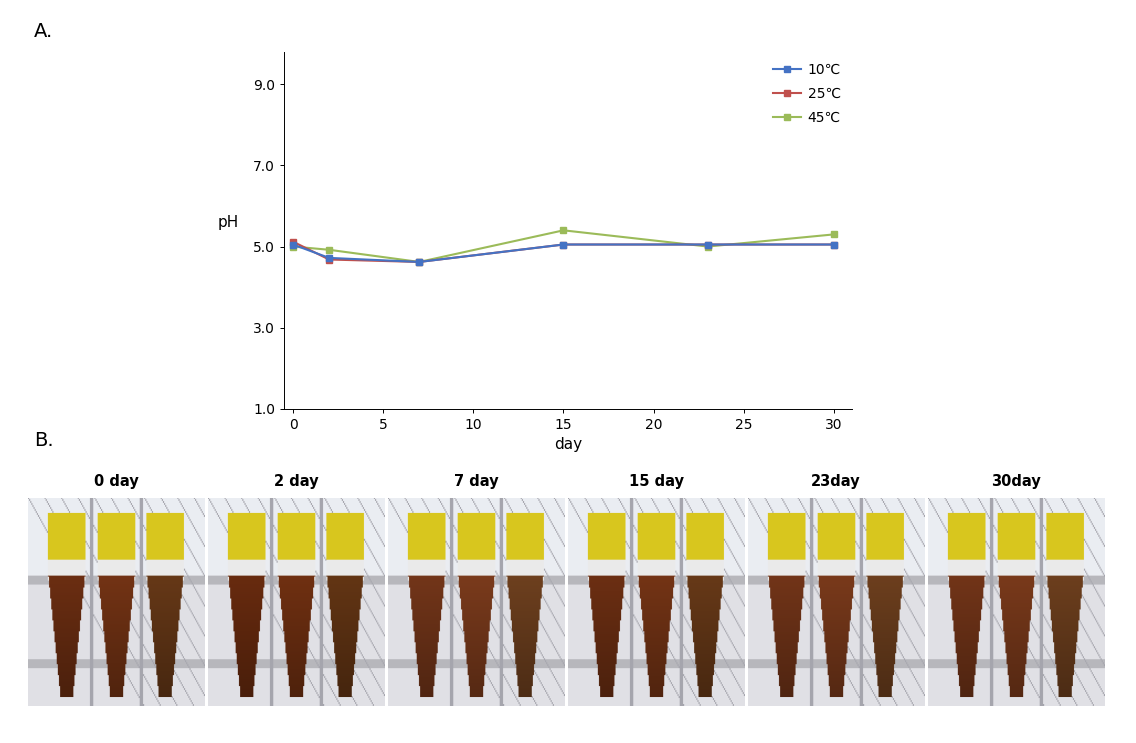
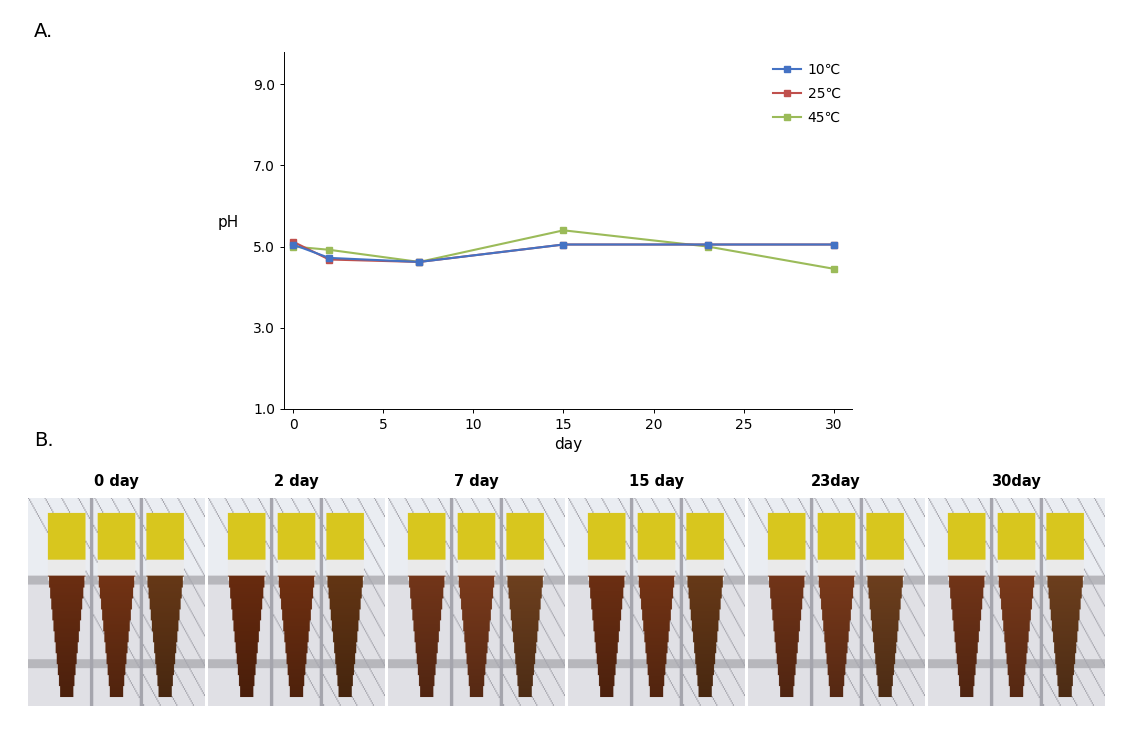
45℃/30: 5.30 -> 4.45
